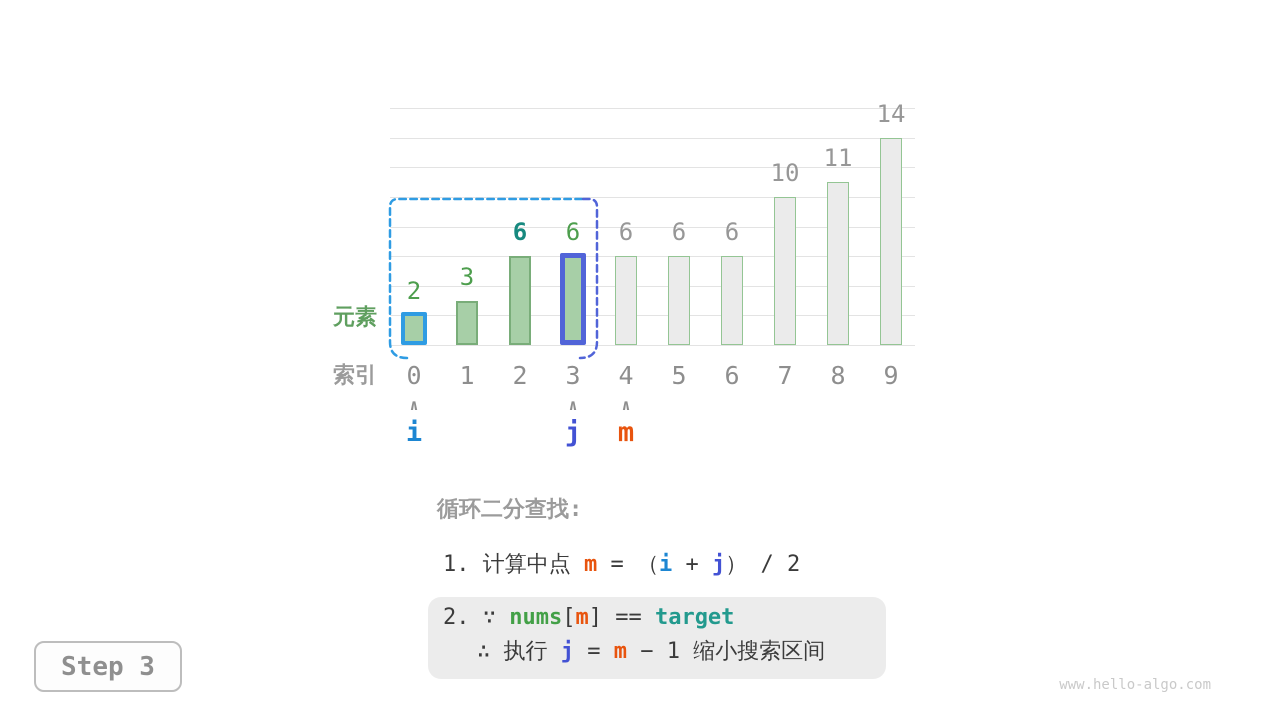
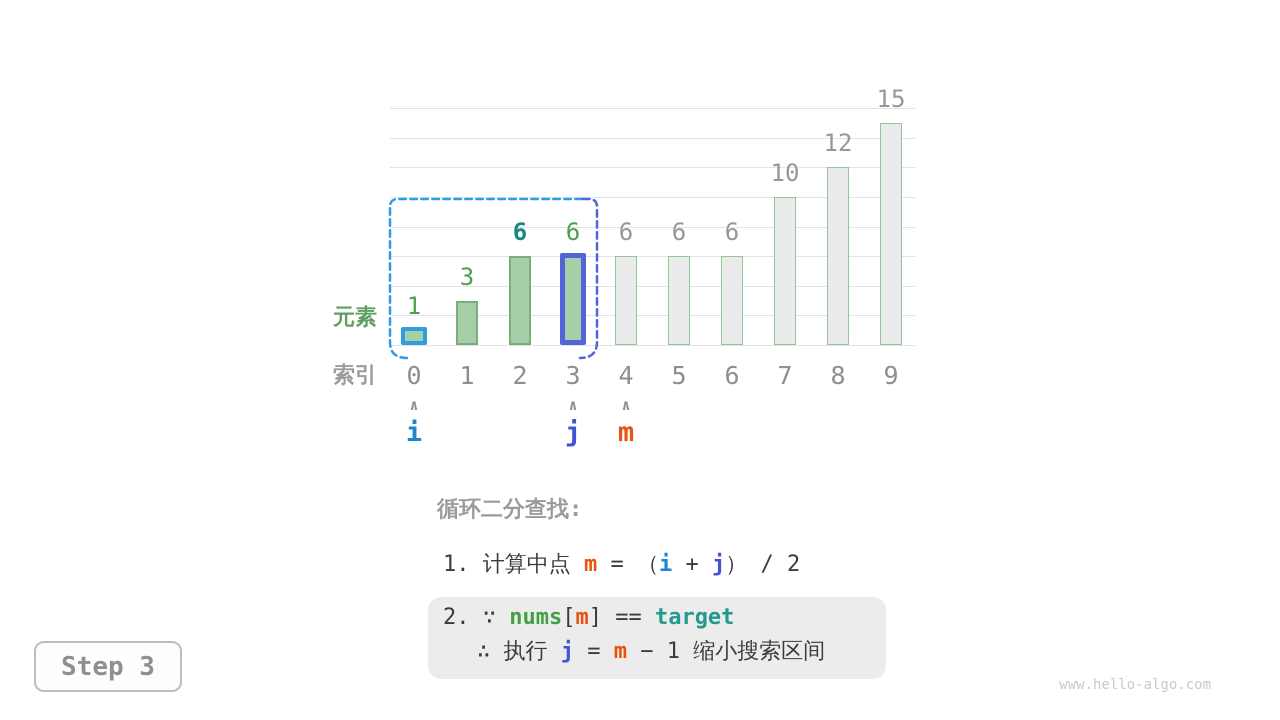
0: 2 -> 1
8: 11 -> 12
9: 14 -> 15
